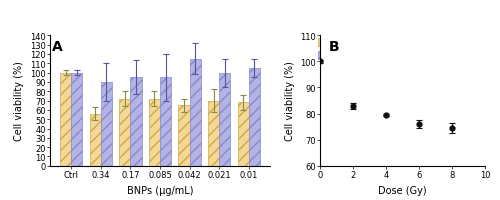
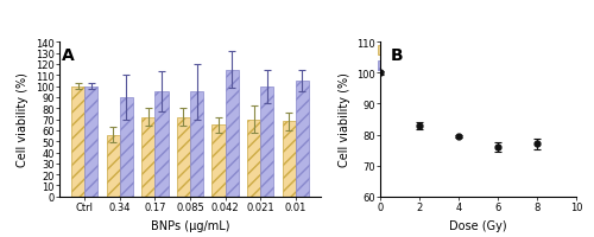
8: 74.5 -> 77.0
